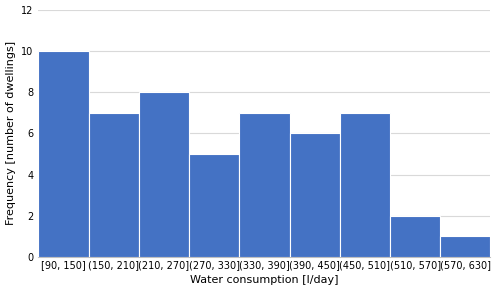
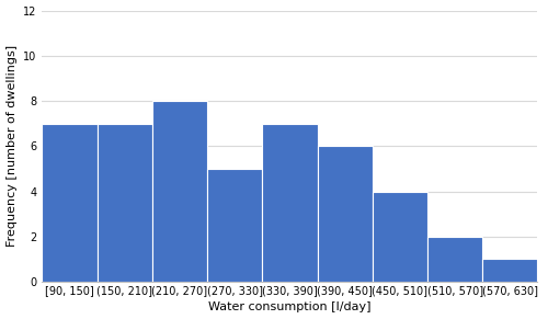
[90, 150]: 10 -> 7
(450, 510]: 7 -> 4
